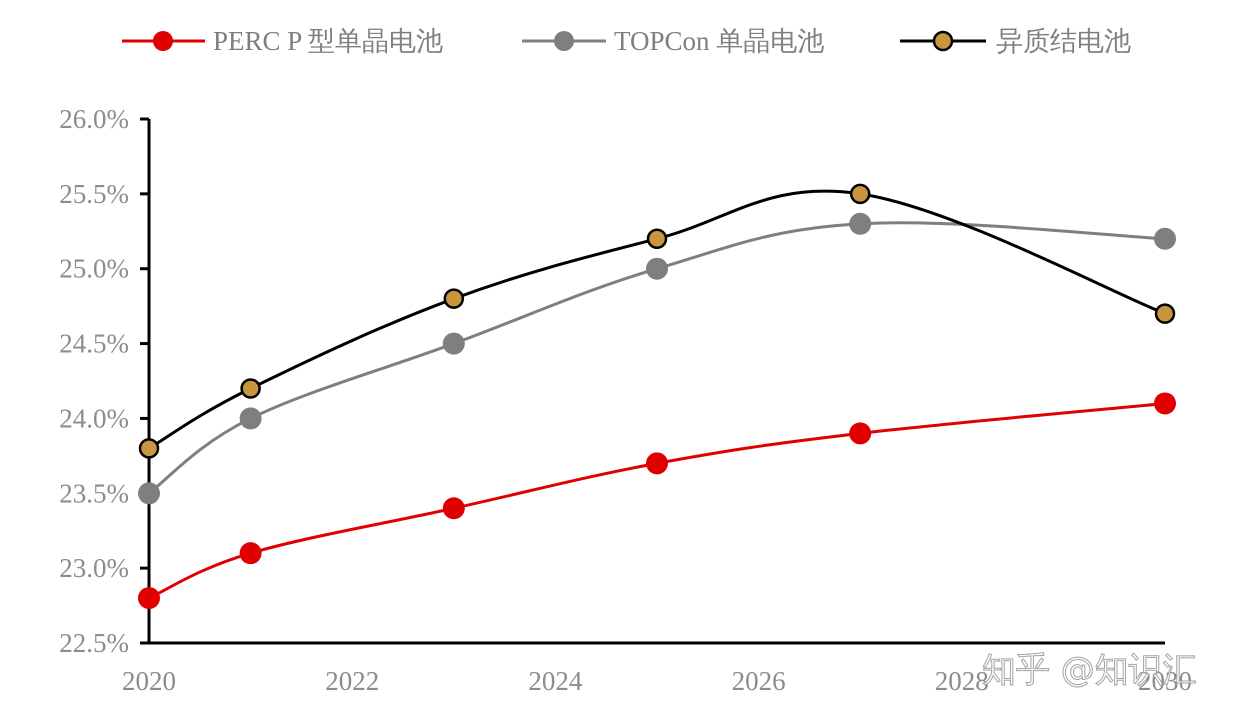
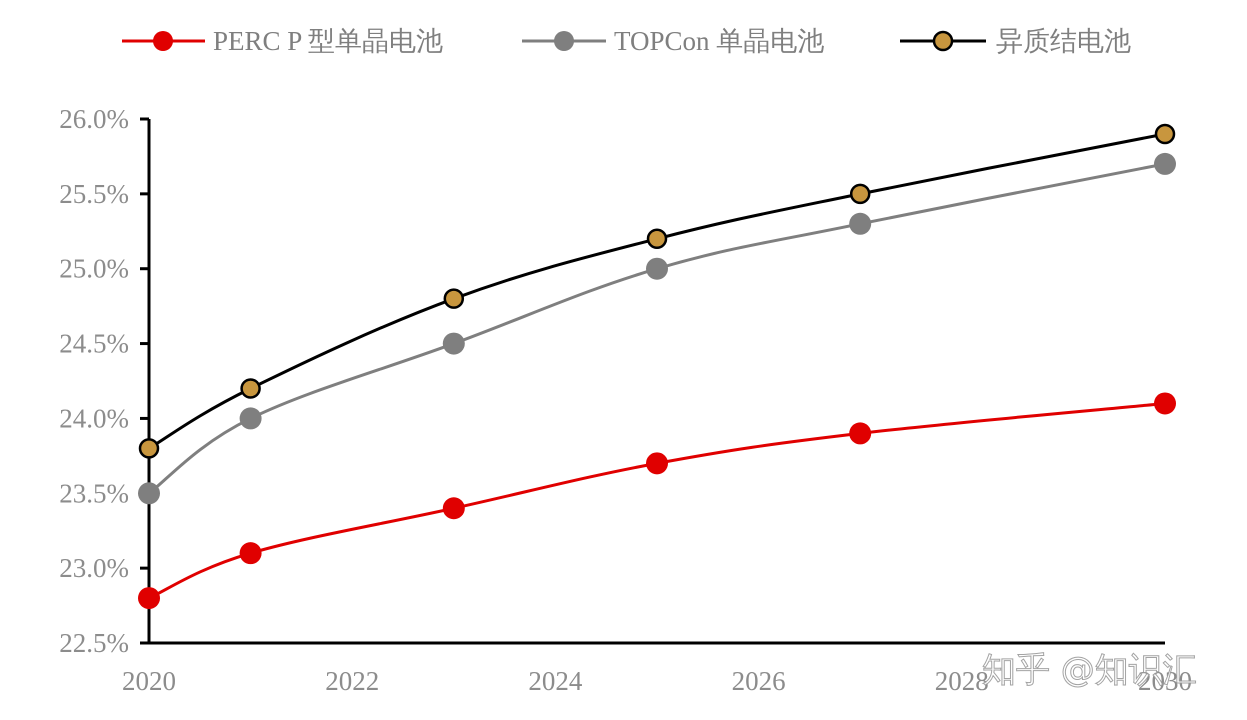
TOPCon 单晶电池/2030: 25.2% -> 25.7%
异质结电池/2030: 24.7% -> 25.9%
